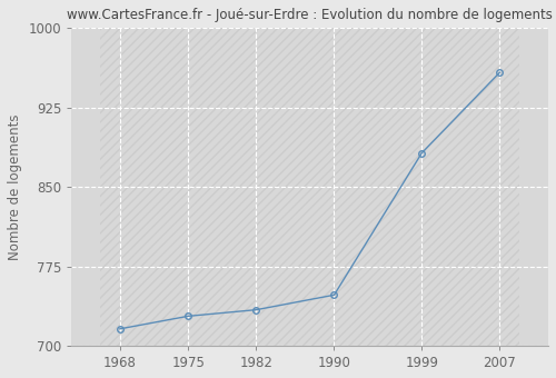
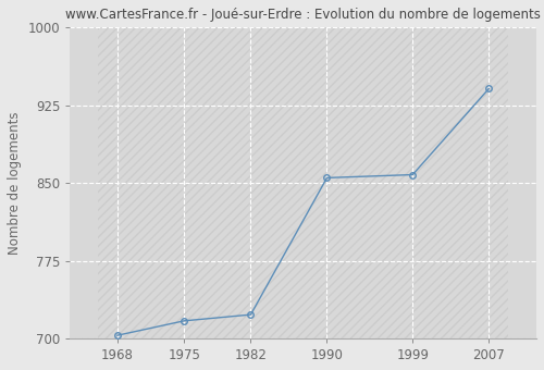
1968: 716 -> 703
1975: 728 -> 717
1982: 734 -> 723
1990: 748 -> 855
1999: 882 -> 858
2007: 958 -> 941
